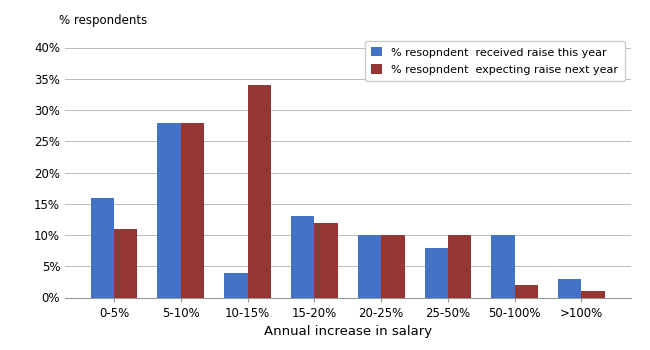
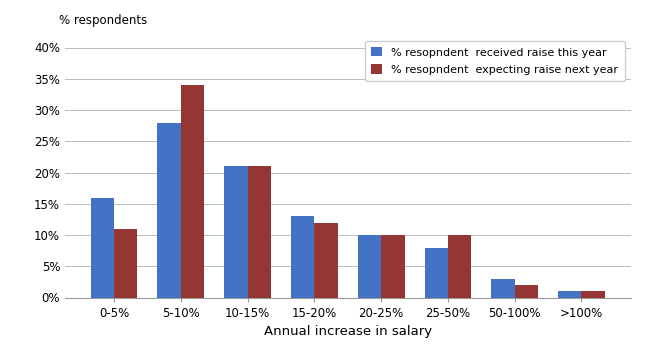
% resopndent expecting raise next year/5-10%: 28% -> 34%
% resopndent received raise this year/10-15%: 4% -> 21%
% resopndent expecting raise next year/10-15%: 34% -> 21%
% resopndent received raise this year/50-100%: 10% -> 3%
% resopndent received raise this year/>100%: 3% -> 1%
